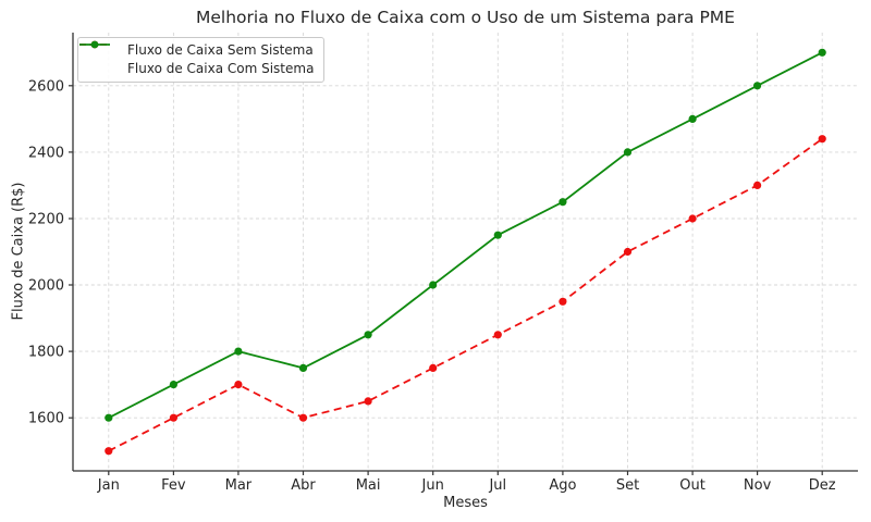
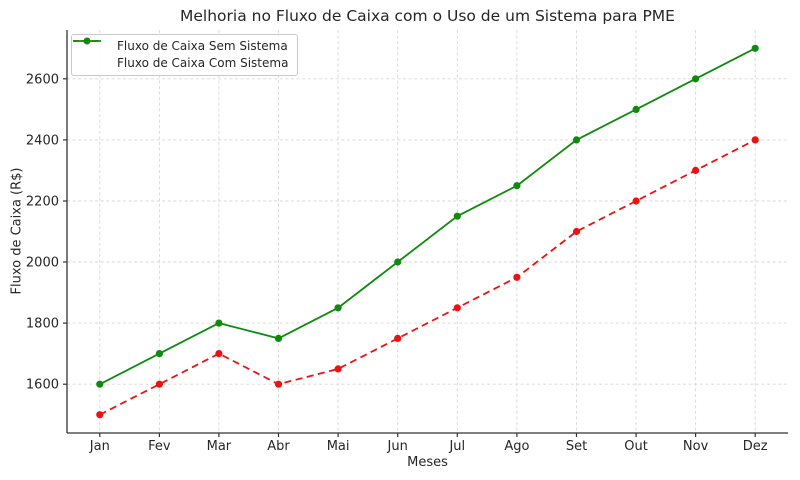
Fluxo de Caixa Sem Sistema/Dez: 2440 -> 2400
